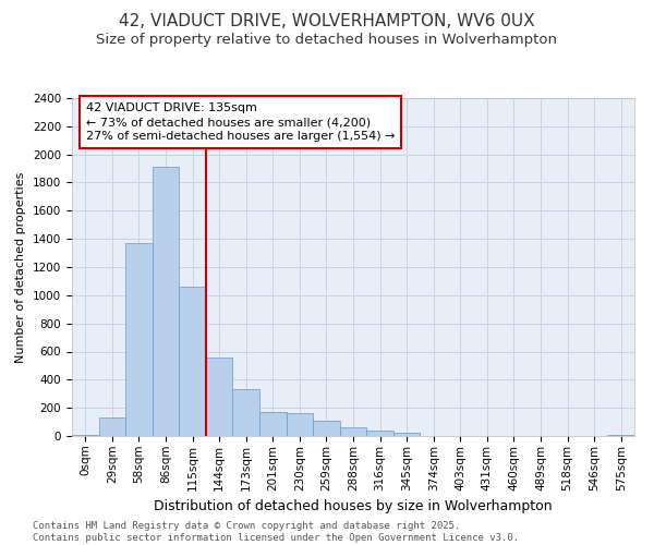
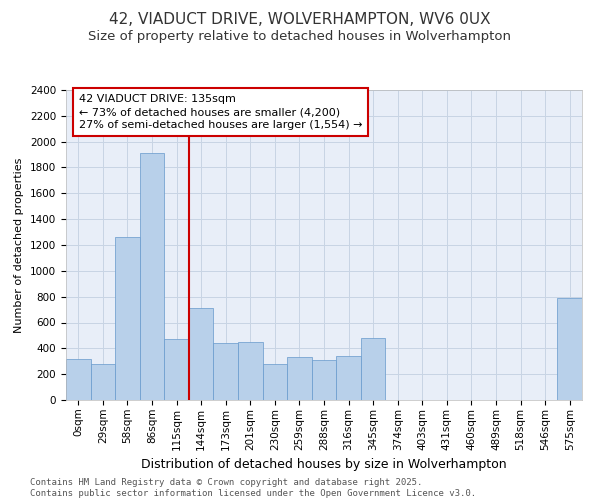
0sqm: 10 -> 320
29sqm: 130 -> 280
58sqm: 1370 -> 1260
115sqm: 1060 -> 470
144sqm: 560 -> 710
173sqm: 340 -> 440
201sqm: 170 -> 450
230sqm: 160 -> 280
259sqm: 110 -> 330
288sqm: 60 -> 310
316sqm: 40 -> 340
345sqm: 20 -> 480
575sqm: 10 -> 790
